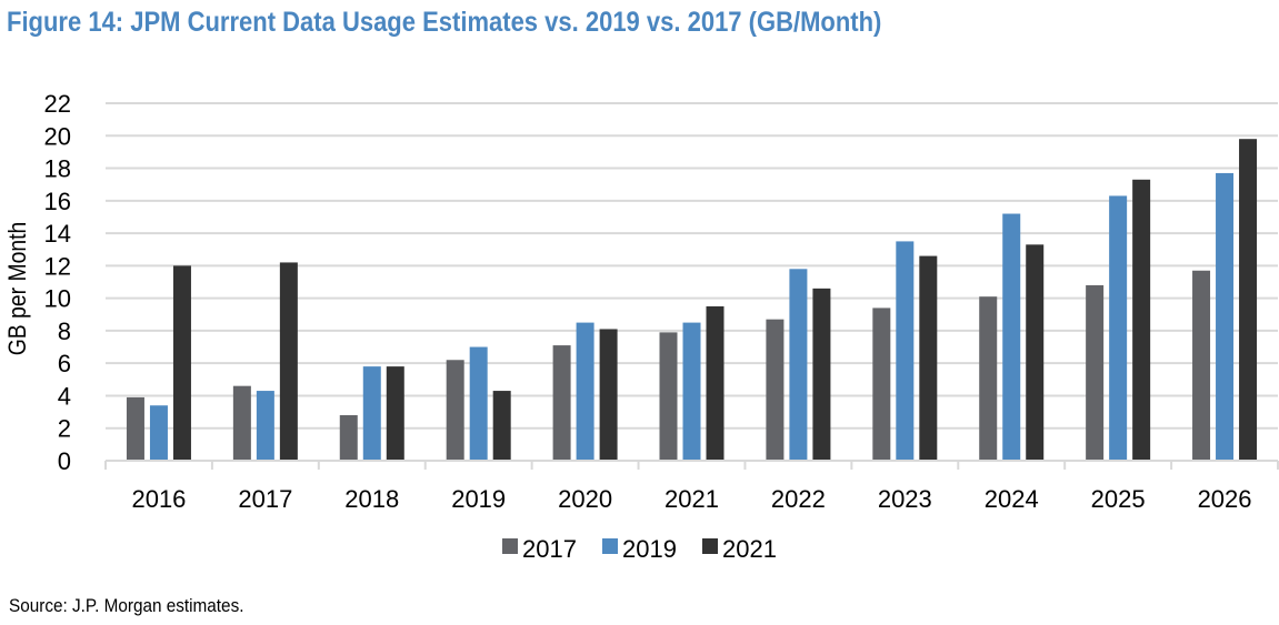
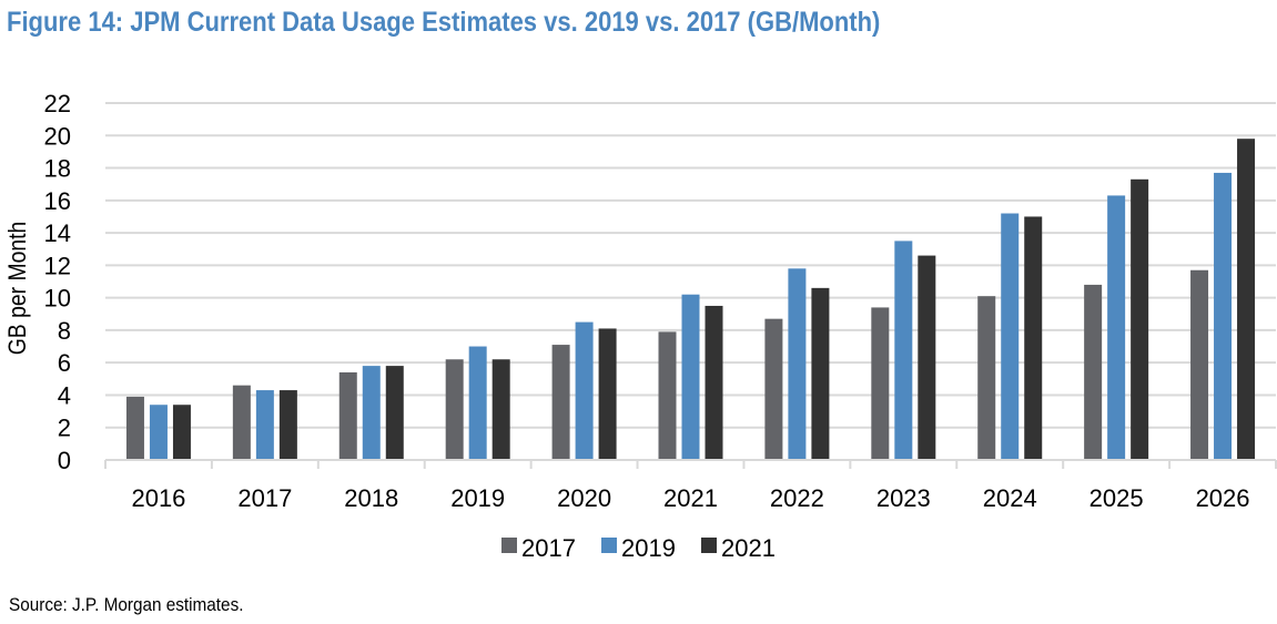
2021/2016: 12.0 -> 3.4
2021/2017: 12.2 -> 4.3
2017/2018: 2.8 -> 5.4
2021/2019: 4.3 -> 6.2
2019/2021: 8.5 -> 10.2
2021/2024: 13.3 -> 15.0
